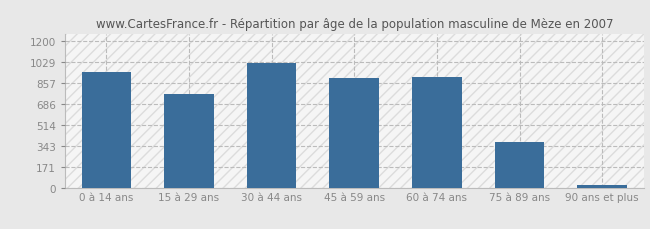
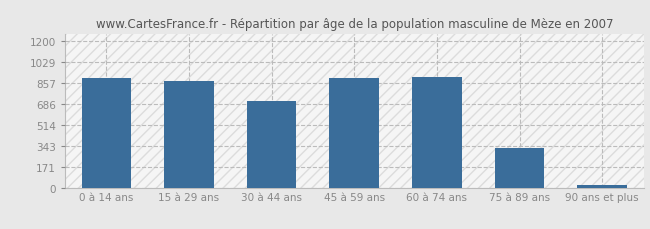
0 à 14 ans: 940 -> 900
15 à 29 ans: 760 -> 870
30 à 44 ans: 1020 -> 710
75 à 89 ans: 370 -> 320
